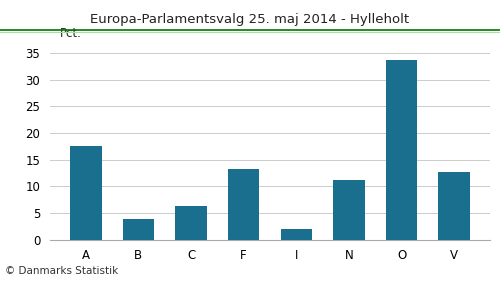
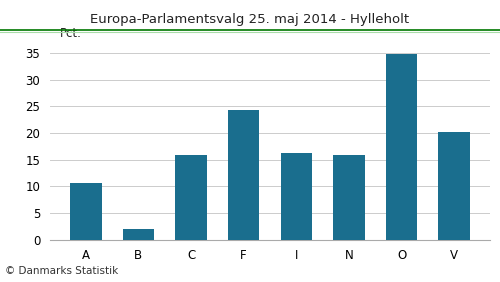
A: 17.6 -> 10.6
B: 3.8 -> 2.0
C: 6.4 -> 15.8
F: 13.2 -> 24.4
I: 2.0 -> 16.2
N: 11.2 -> 15.8
O: 33.6 -> 34.8
V: 12.6 -> 20.2
